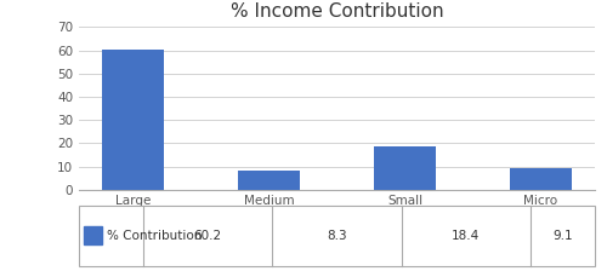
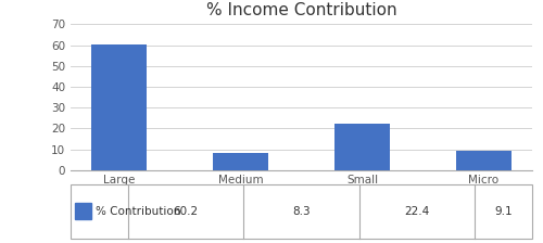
Small: 18.4 -> 22.4
